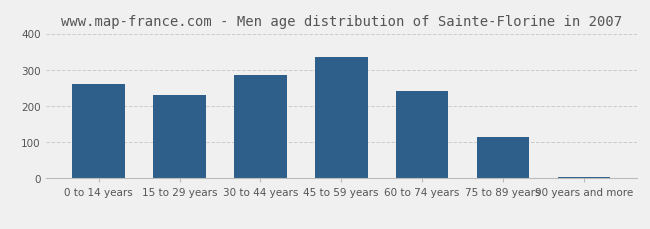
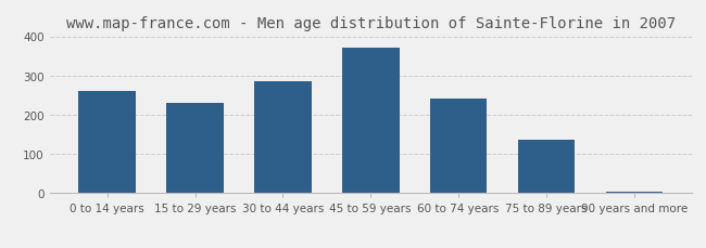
45 to 59 years: 335 -> 370
75 to 89 years: 114 -> 135
